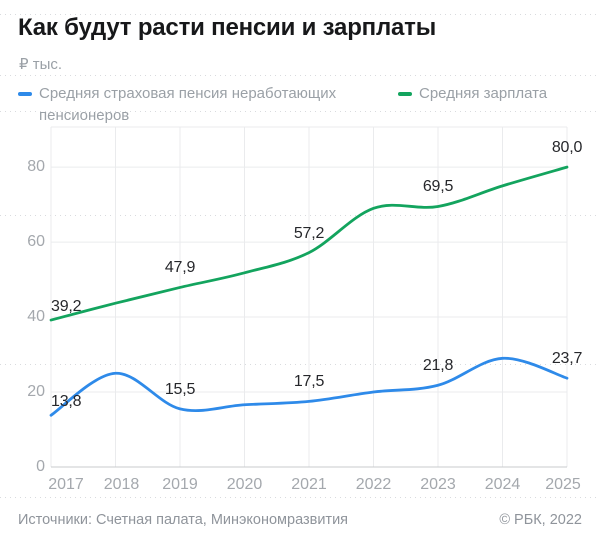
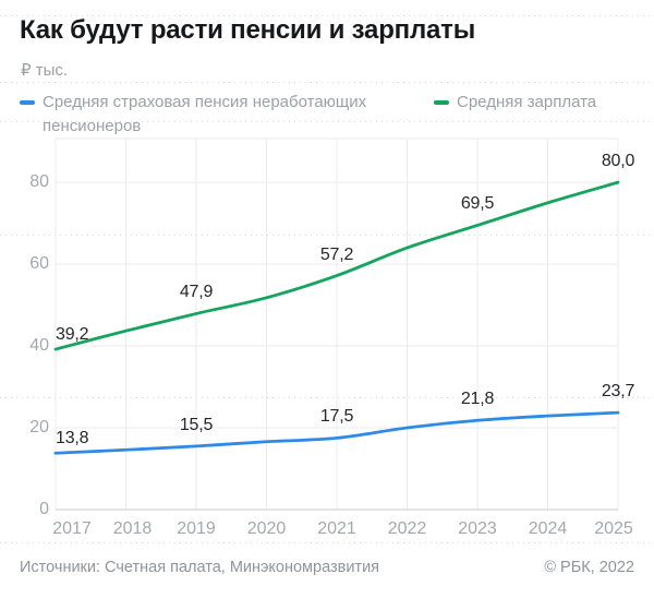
Средняя страховая пенсия неработающих пенсионеров/2018: 25 -> 15
Средняя зарплата/2022: 69 -> 64
Средняя страховая пенсия неработающих пенсионеров/2024: 29 -> 23
